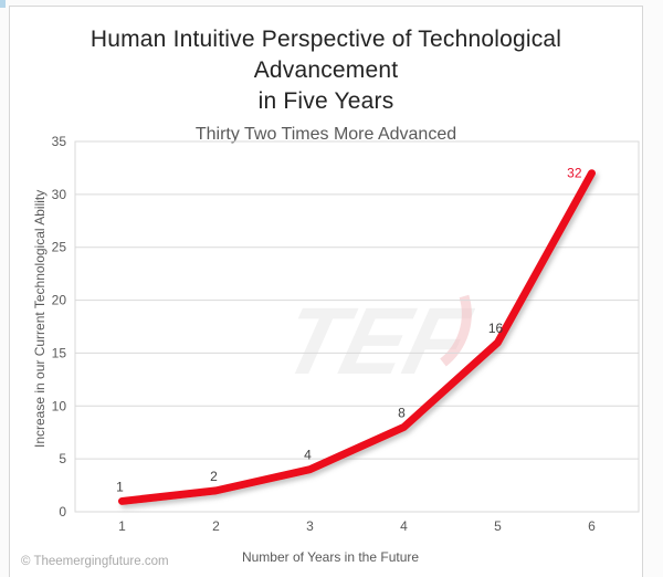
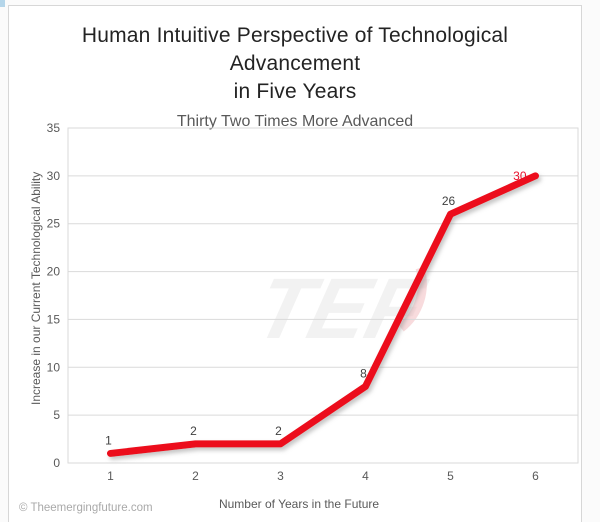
3: 4 -> 2
5: 16 -> 26
6: 32 -> 30
